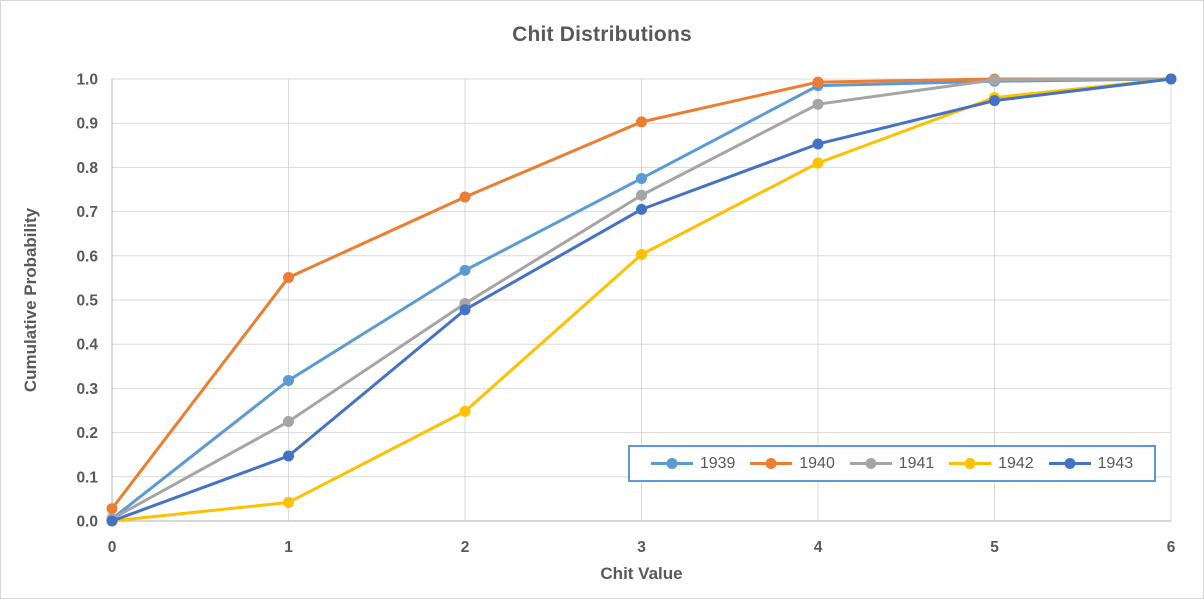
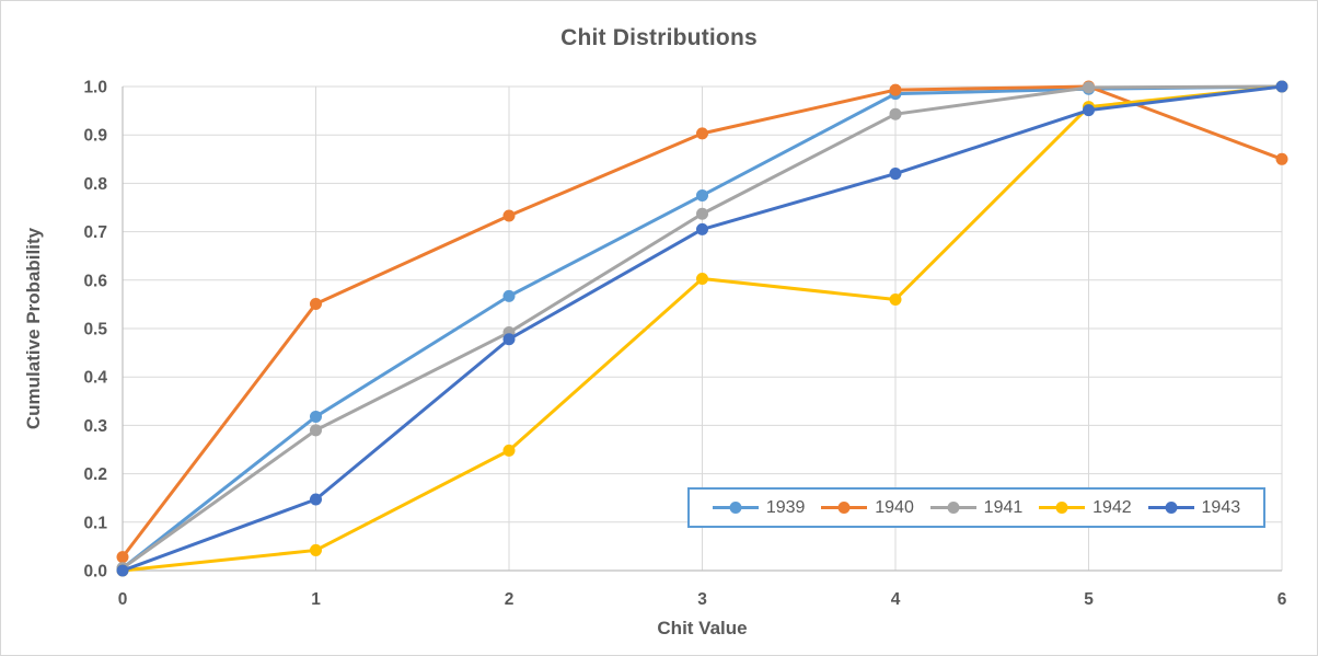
1941/1: 0.23 -> 0.29
1942/4: 0.81 -> 0.56
1943/4: 0.85 -> 0.82
1940/6: 1.00 -> 0.85
